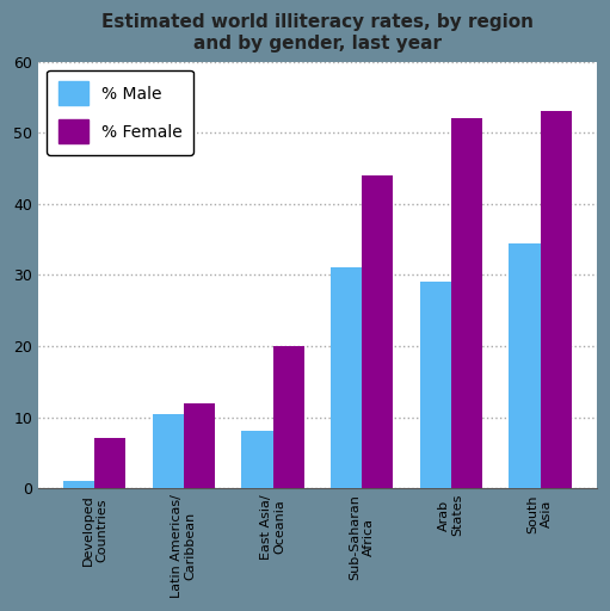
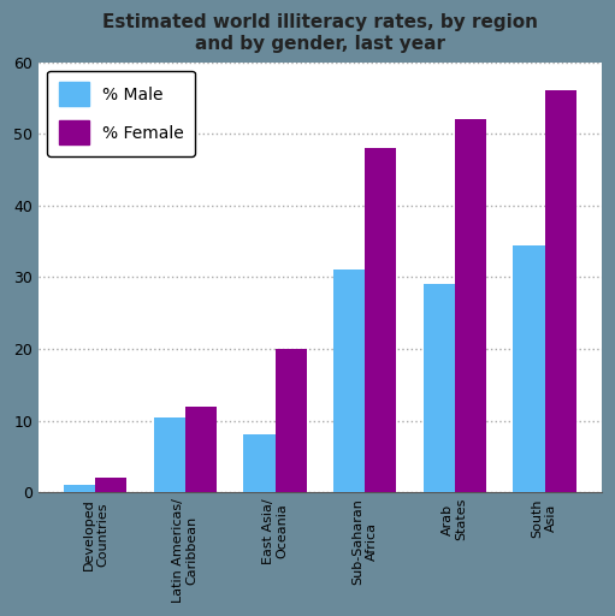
% Female/Developed Countries: 7 -> 2
% Female/Sub-Saharan Africa: 44 -> 48
% Female/South Asia: 53 -> 56
